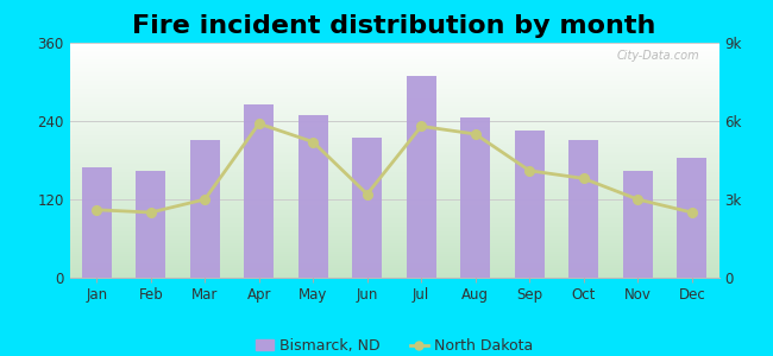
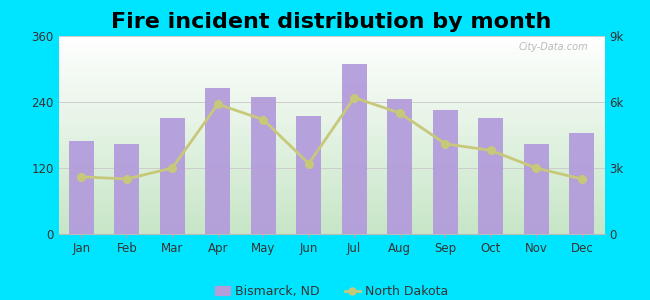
North Dakota/Jul: 5.8k -> 6.2k
